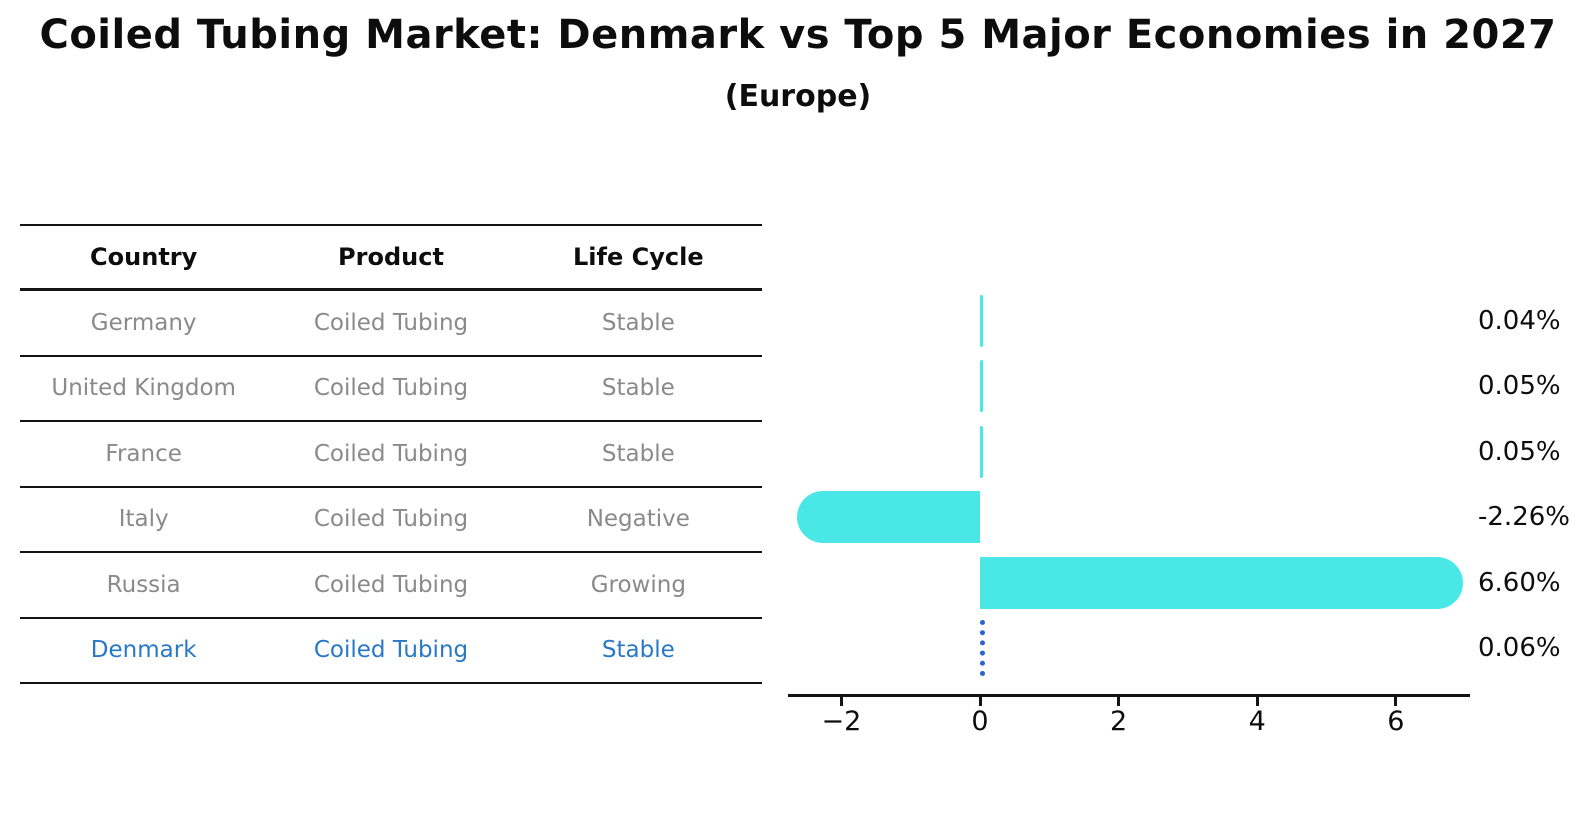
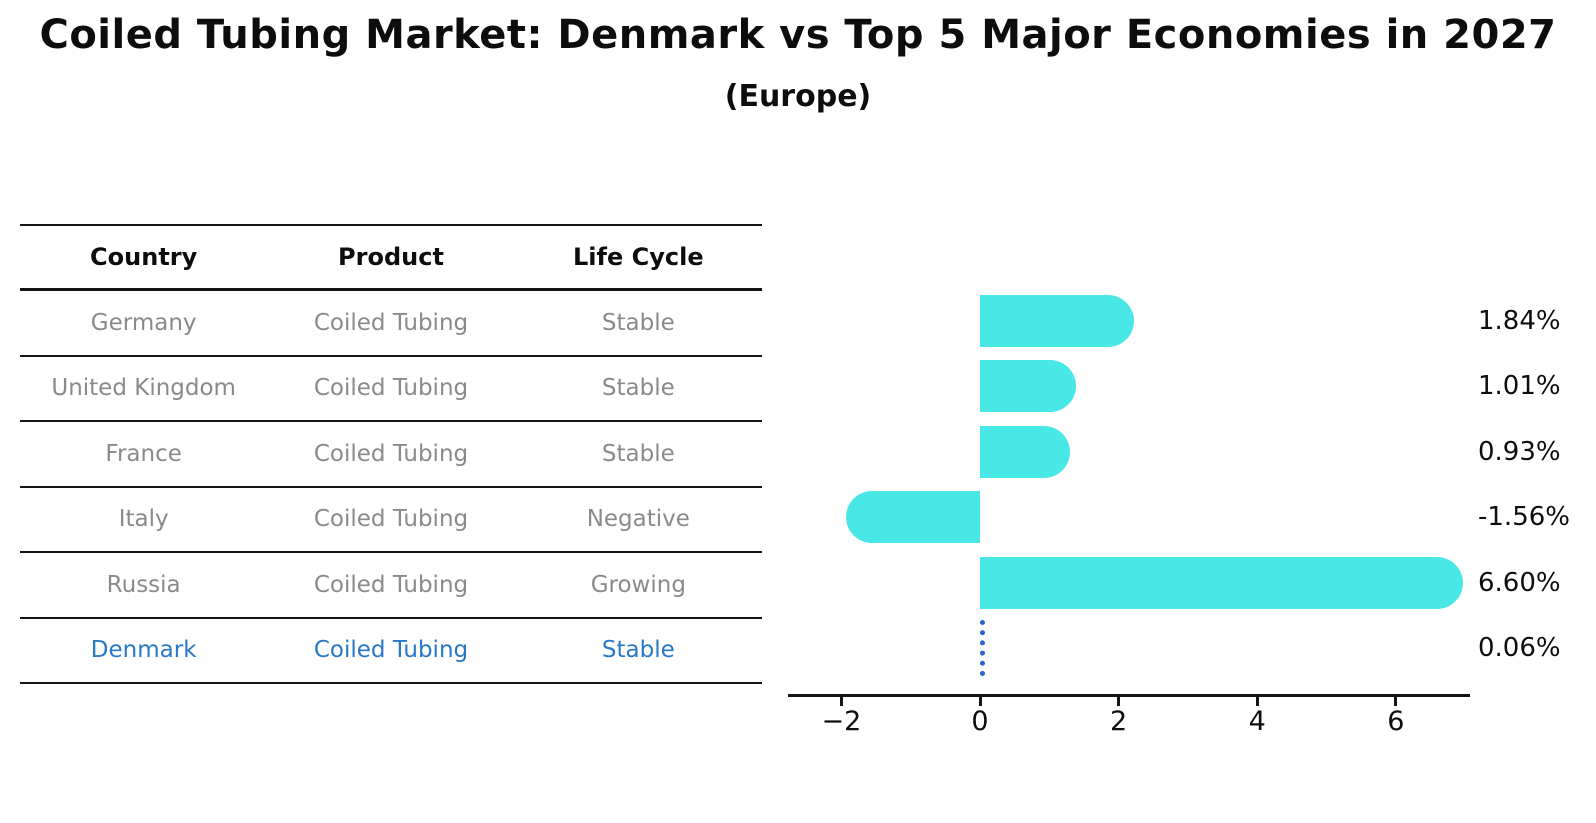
Germany: 0.04% -> 1.84%
United Kingdom: 0.05% -> 1.01%
France: 0.05% -> 0.93%
Italy: -2.26% -> -1.56%
